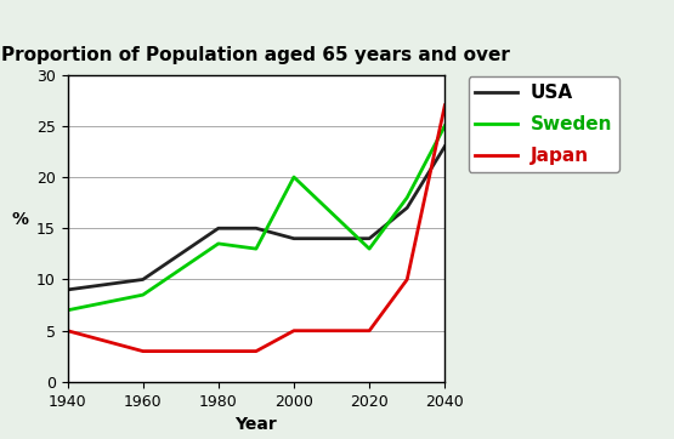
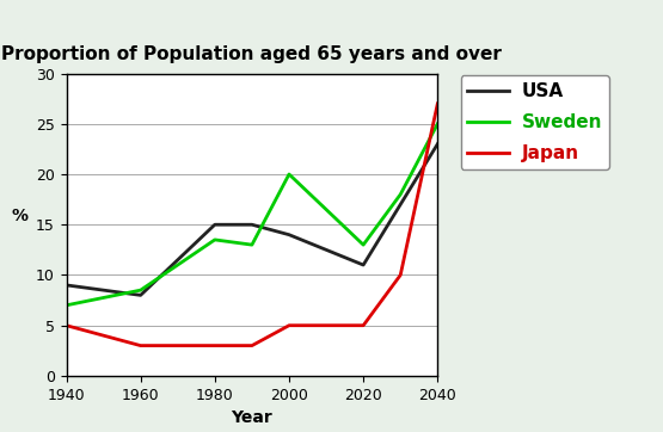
USA/1960: 10 -> 8
USA/2020: 14 -> 11
